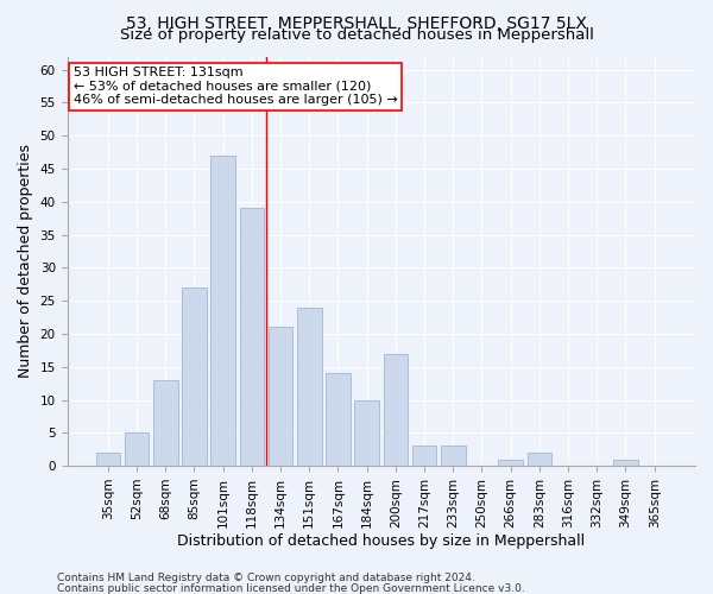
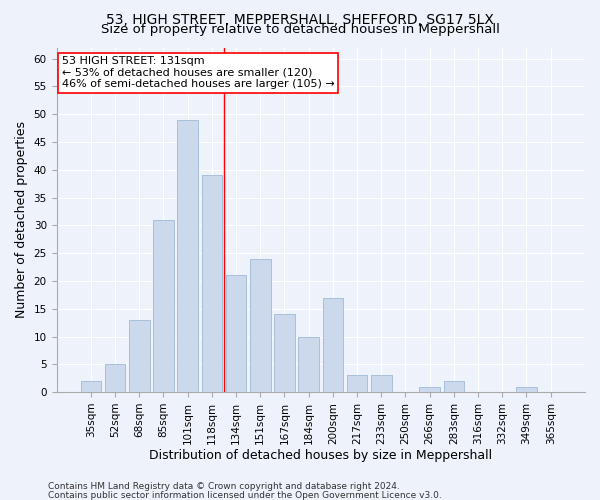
85sqm: 27 -> 31
101sqm: 47 -> 49
